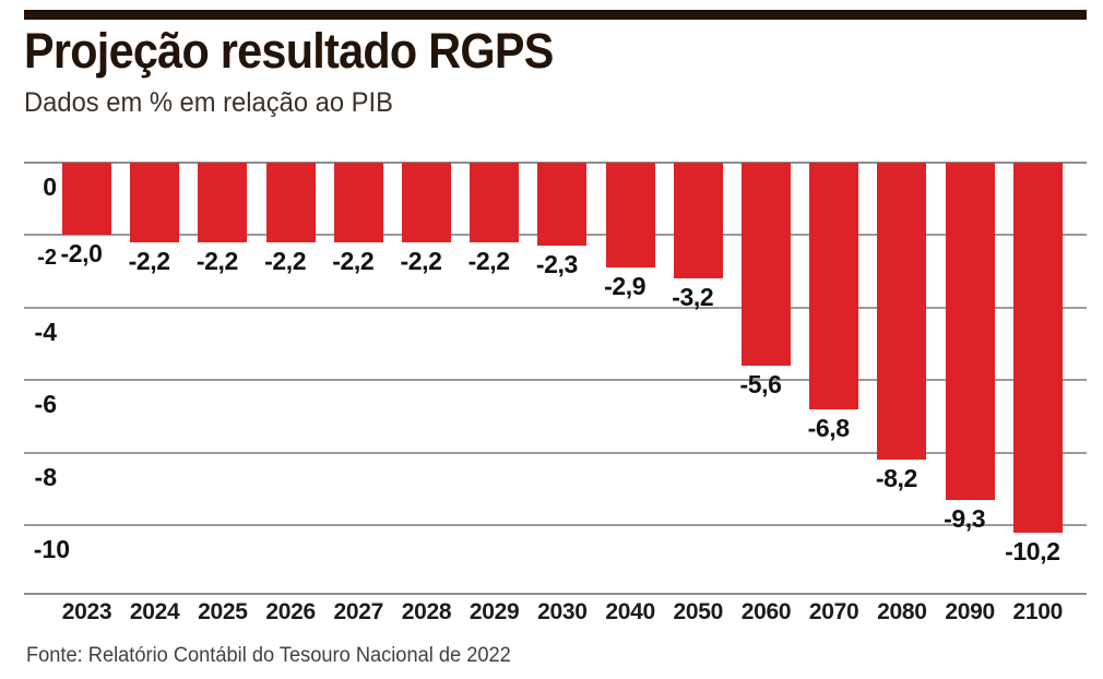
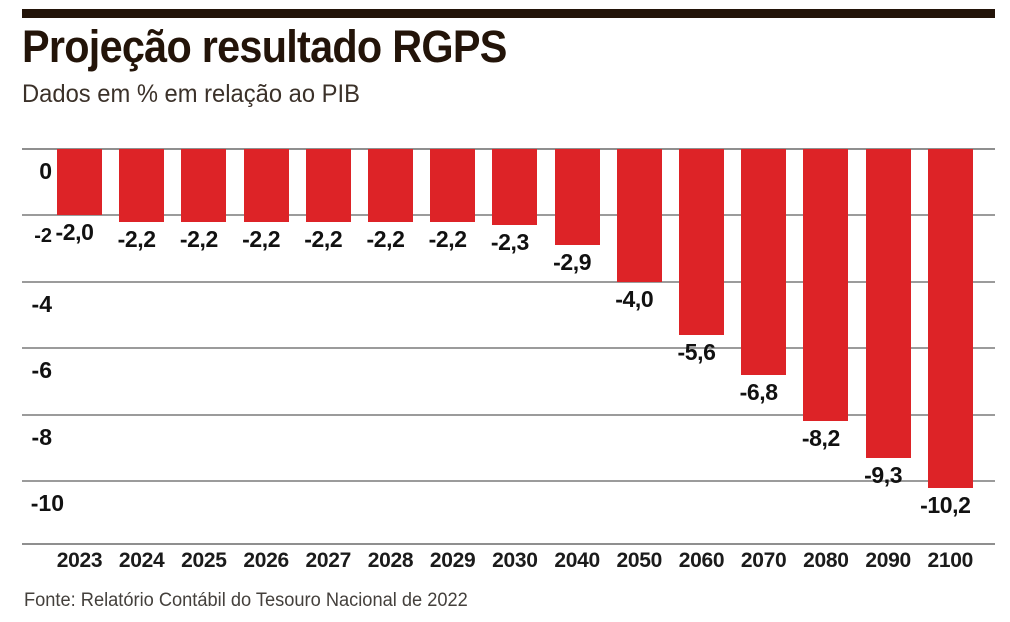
2050: -3,2 -> -4,0
